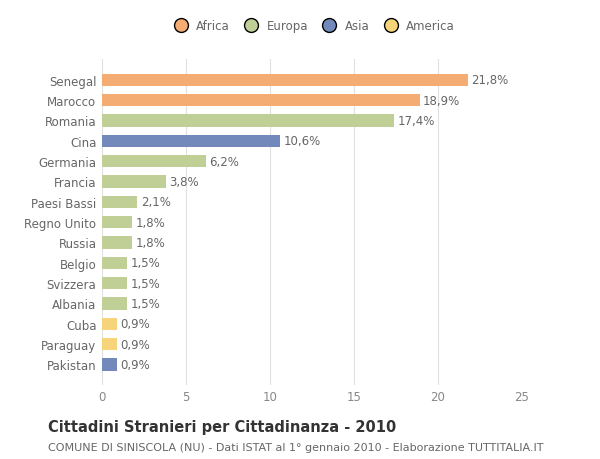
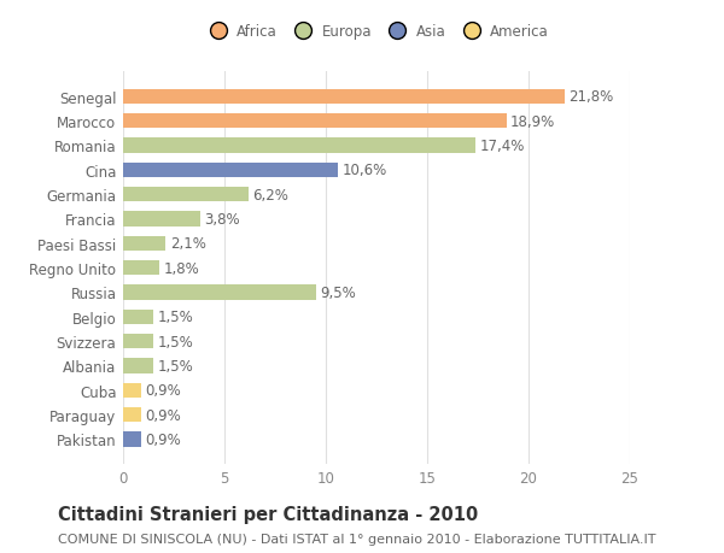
Russia: 1,8% -> 9,5%
